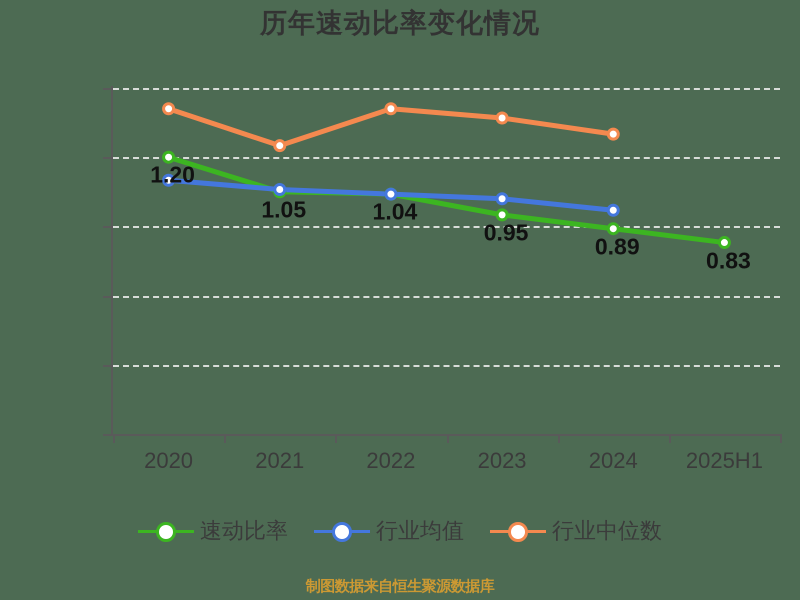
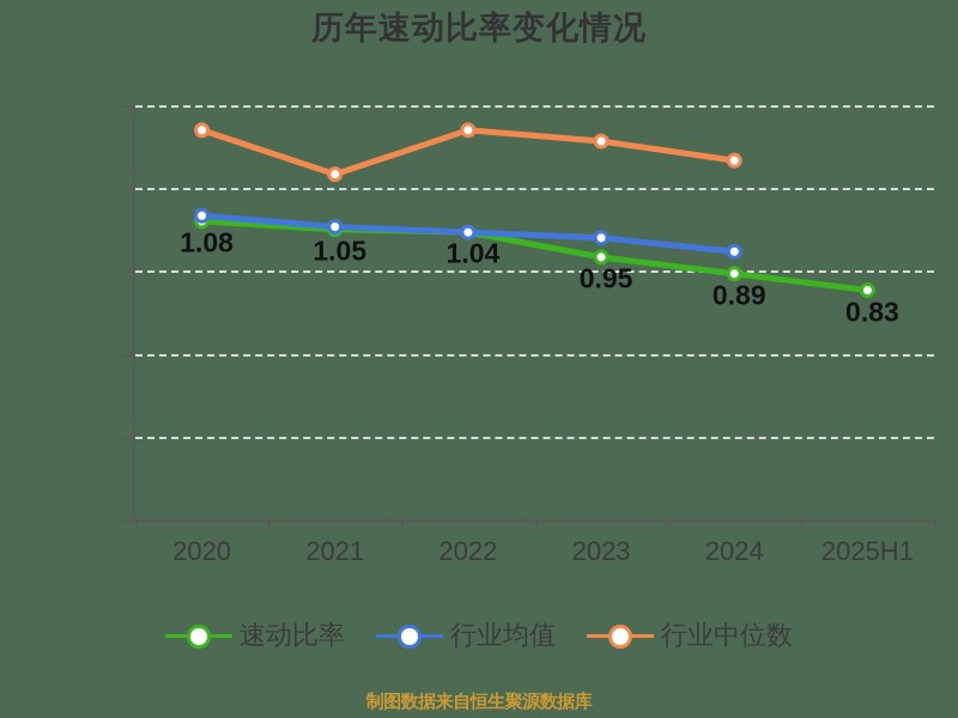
速动比率/2020: 1.20 -> 1.08
